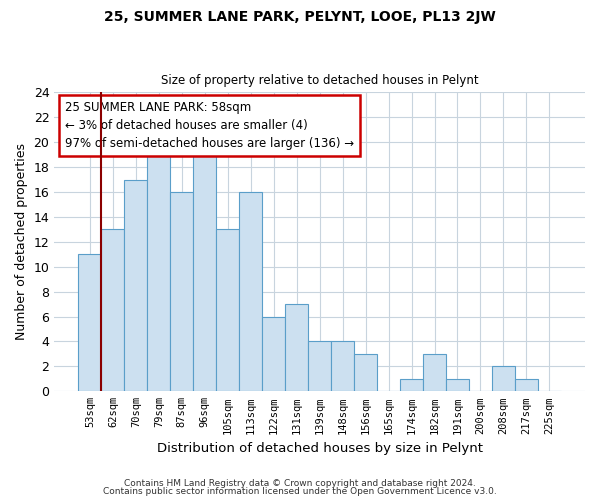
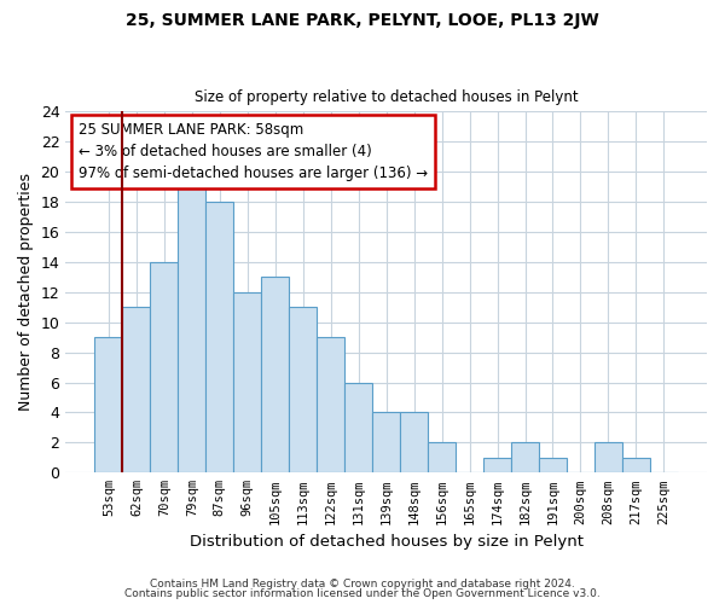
53sqm: 11 -> 9
62sqm: 13 -> 11
70sqm: 17 -> 14
87sqm: 16 -> 18
96sqm: 19 -> 12
113sqm: 16 -> 11
122sqm: 6 -> 9
131sqm: 7 -> 6
156sqm: 3 -> 2
182sqm: 3 -> 2
